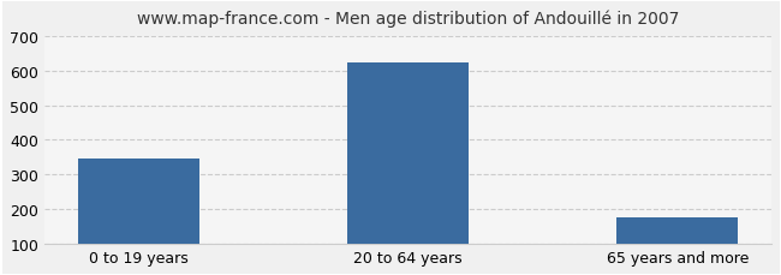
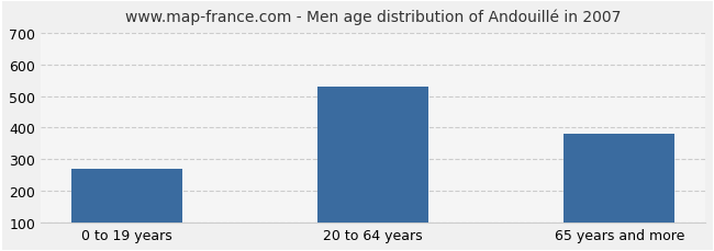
0 to 19 years: 347 -> 270
20 to 64 years: 622 -> 530
65 years and more: 175 -> 380
